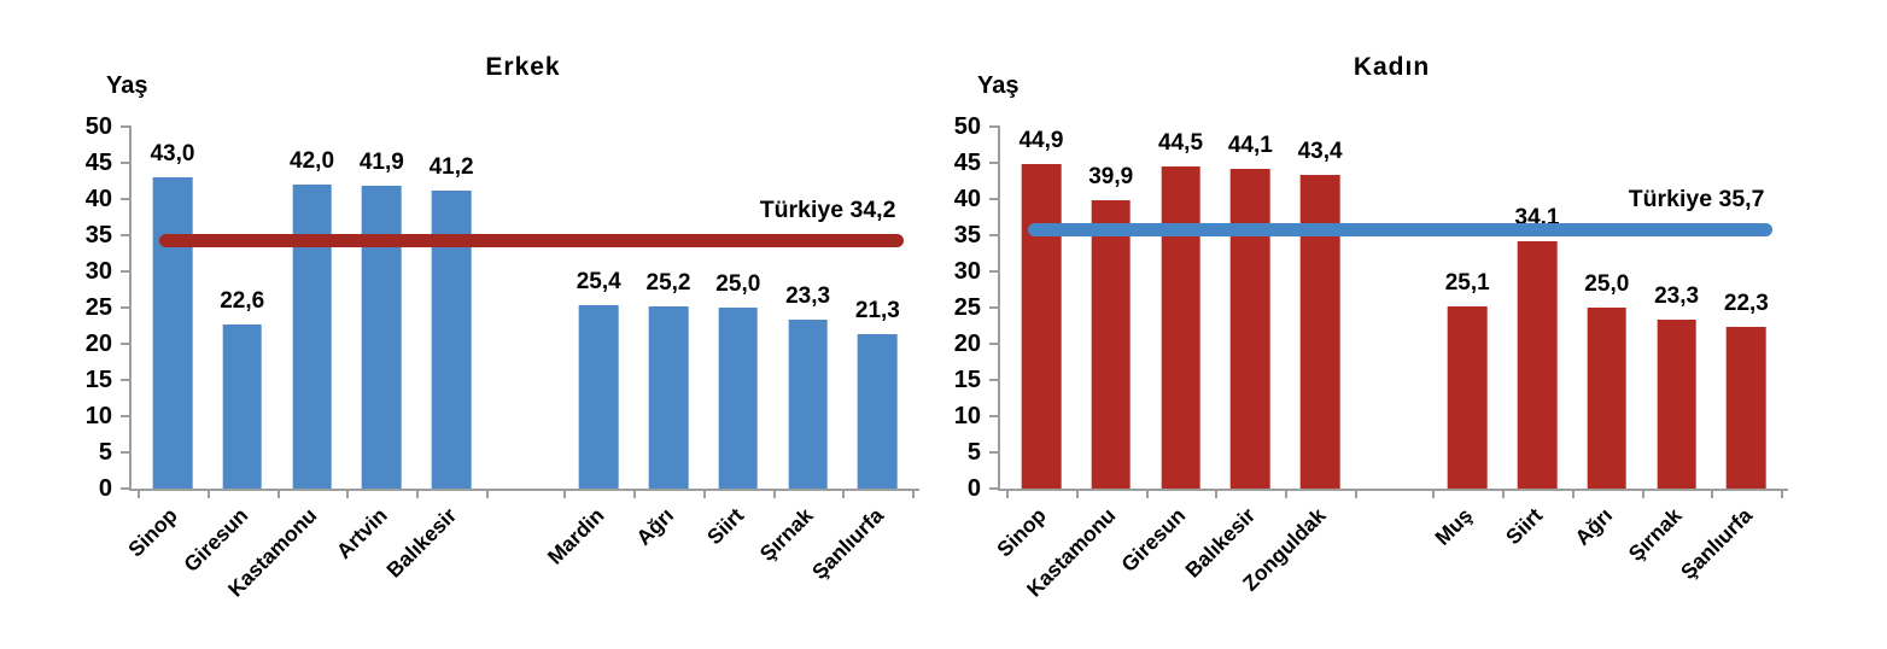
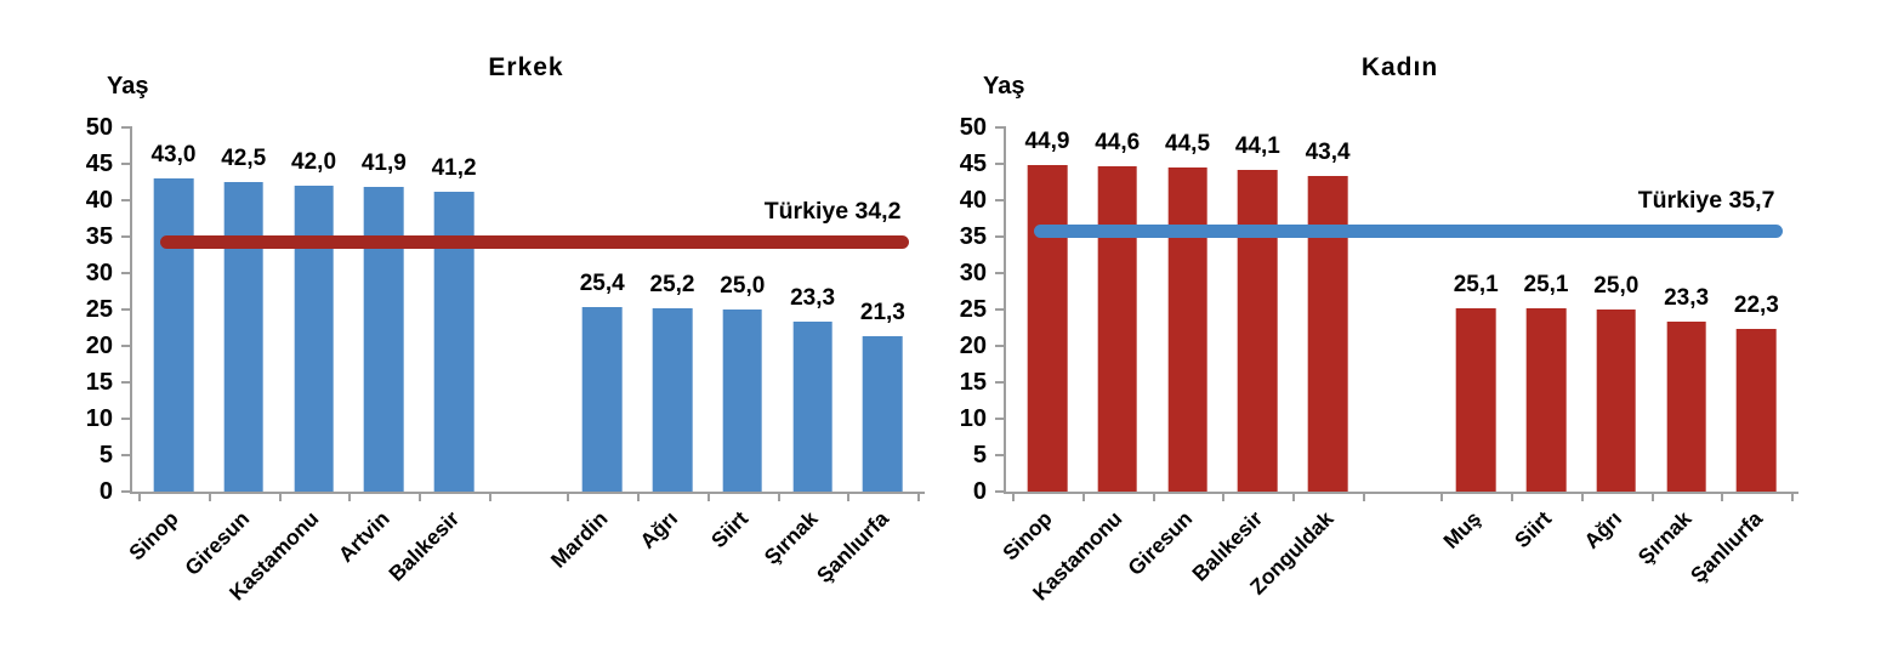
Erkek/Giresun: 22,6 -> 42,5
Kadın/Kastamonu: 39,9 -> 44,6
Kadın/Siirt: 34,1 -> 25,1
